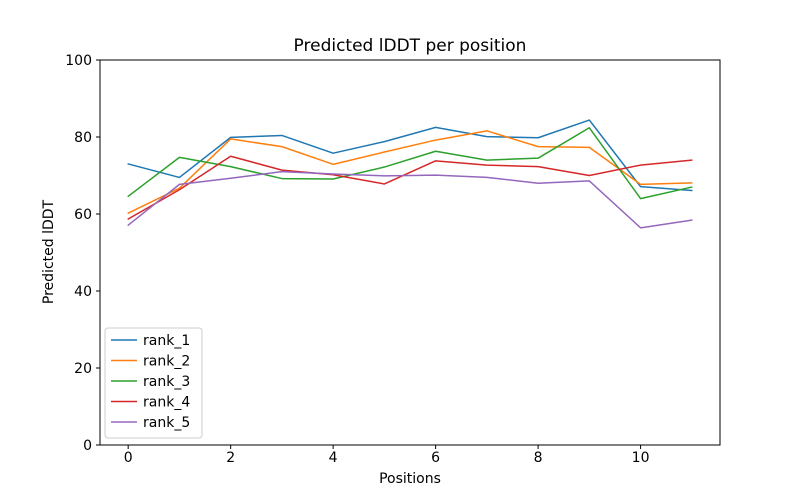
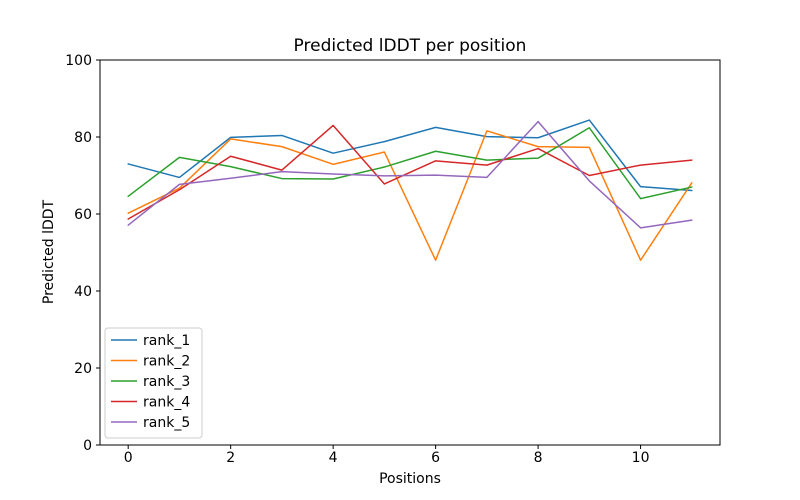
rank_4/4: 70 -> 83
rank_2/6: 79 -> 48
rank_4/8: 72 -> 77
rank_5/8: 68 -> 84
rank_2/10: 68 -> 48
